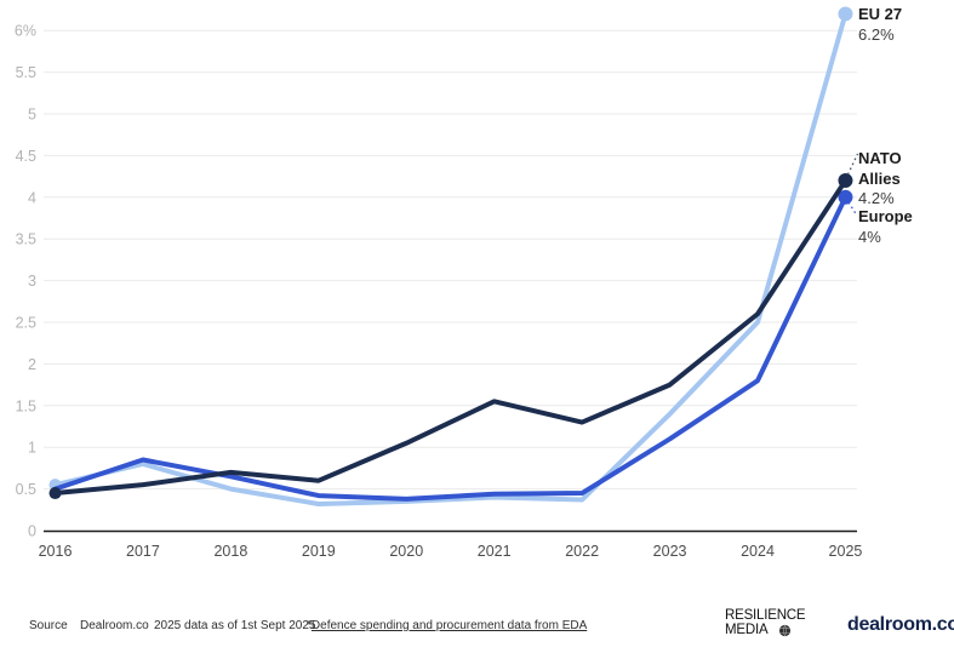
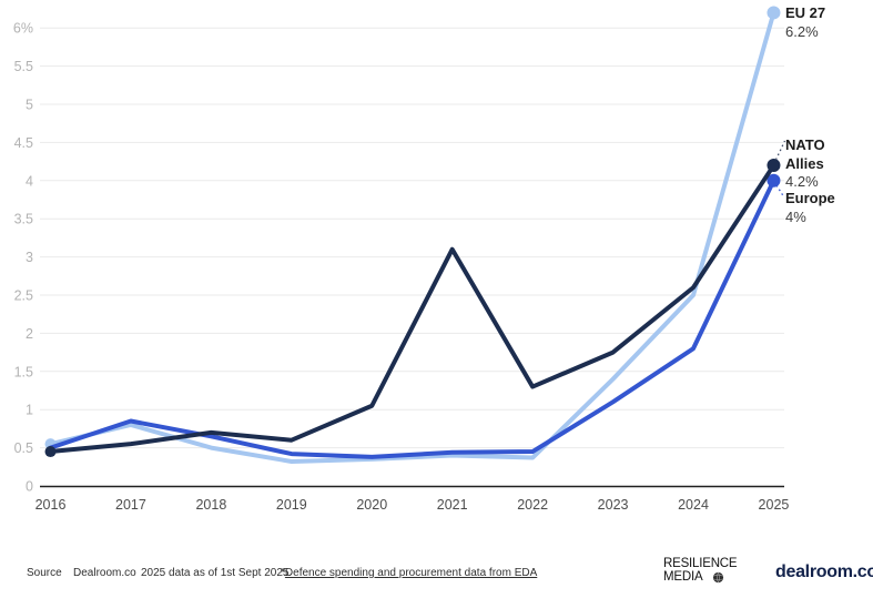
NATO Allies/2021: 1.6% -> 3.1%
